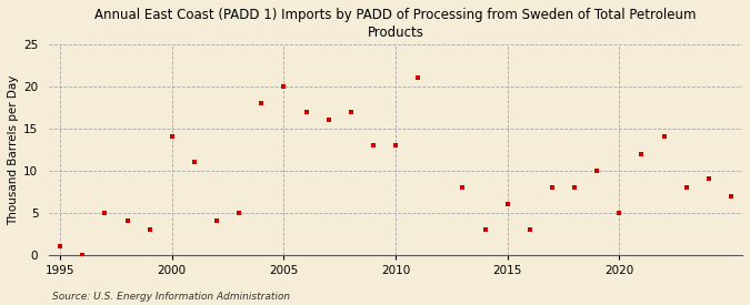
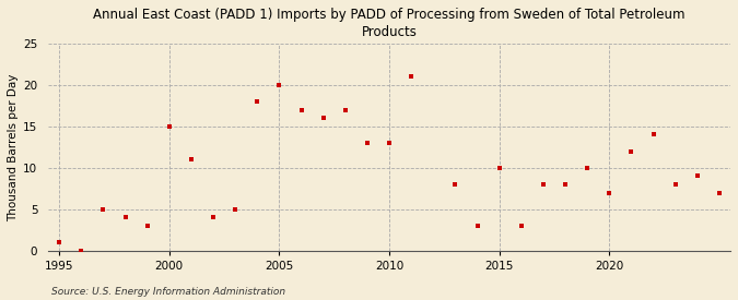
2000: 14 -> 15
2015: 6 -> 10
2020: 5 -> 7
